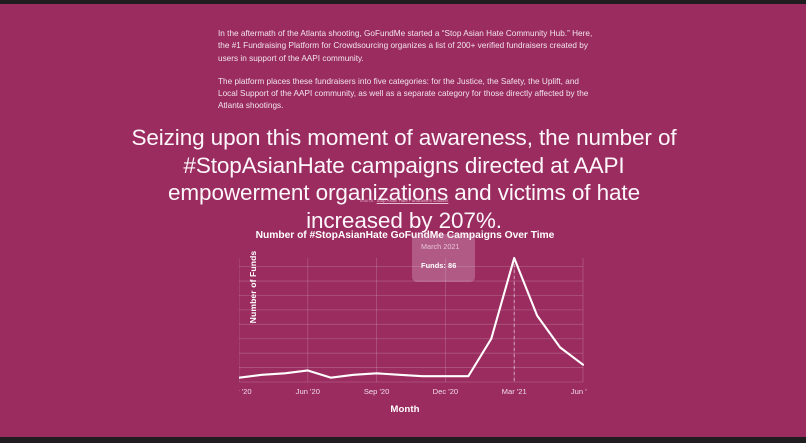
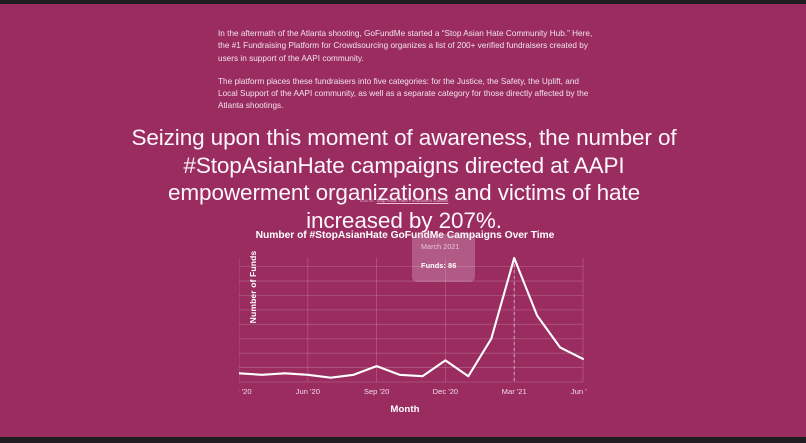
Mar '20: 3 -> 6
Jun '20: 8 -> 5
Sep '20: 6 -> 11
Dec '20: 4 -> 15
Jun '21: 12 -> 16
